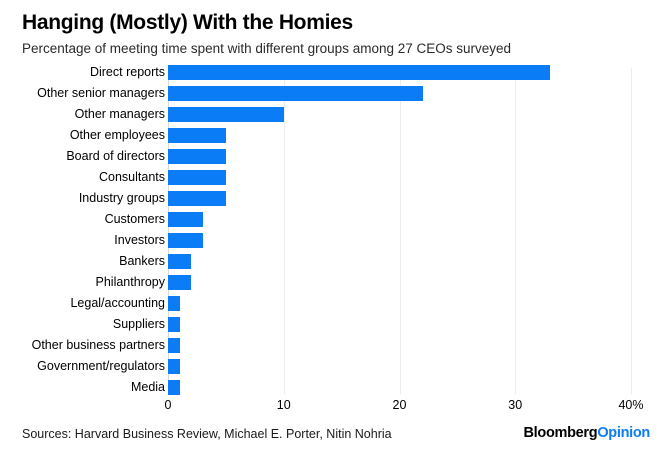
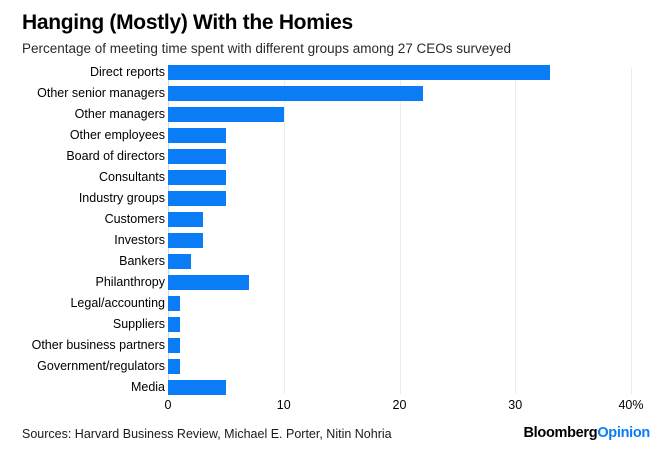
Philanthropy: 2% -> 7%
Media: 1% -> 5%
